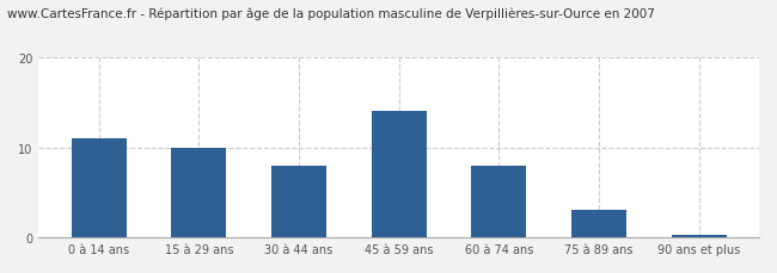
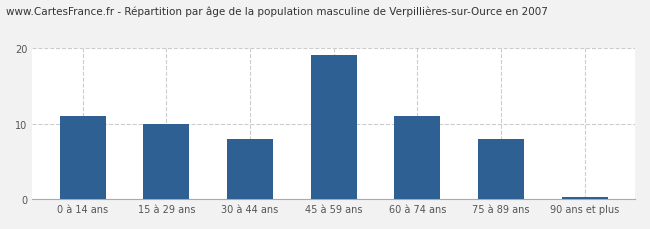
45 à 59 ans: 14.0 -> 19.0
60 à 74 ans: 8.0 -> 11.0
75 à 89 ans: 3.0 -> 8.0
